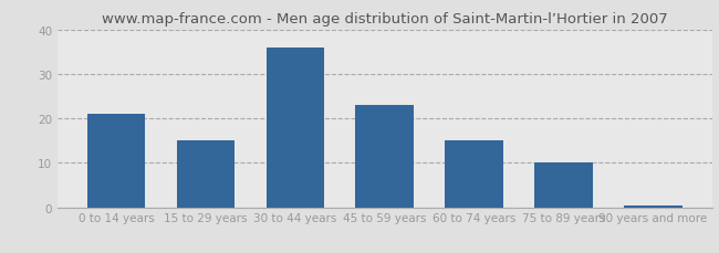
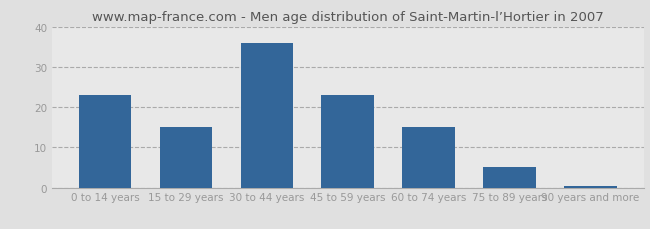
0 to 14 years: 21.0 -> 23.0
75 to 89 years: 10.0 -> 5.0
